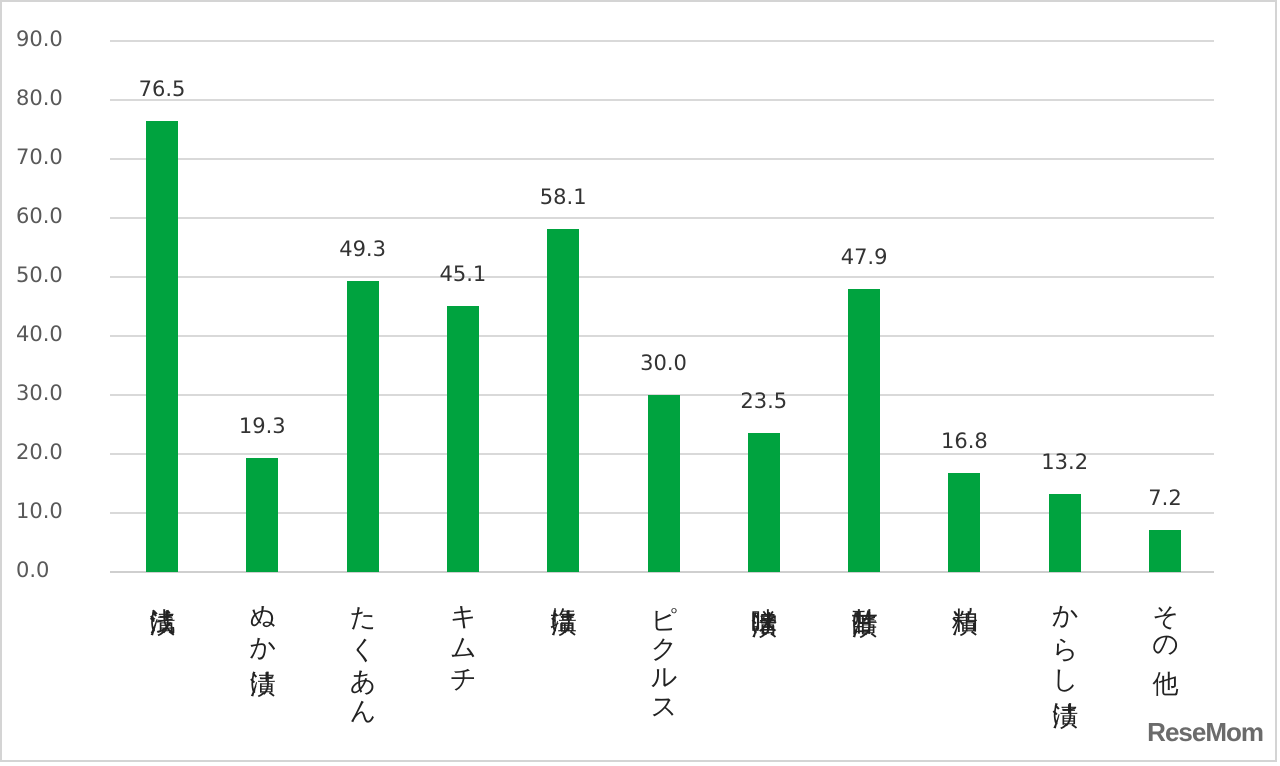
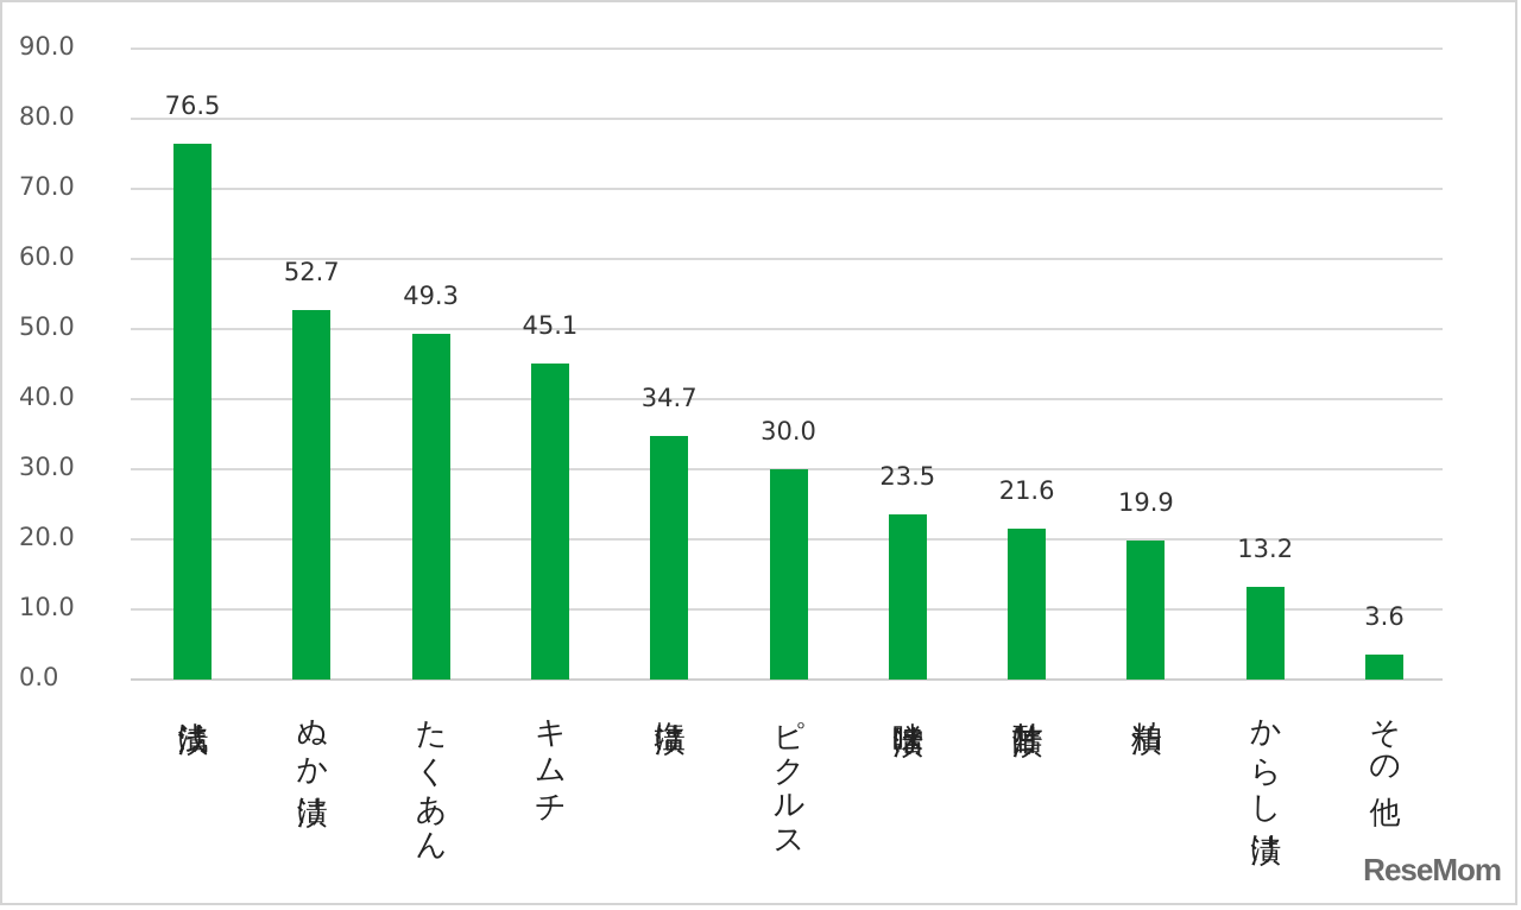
ぬか漬け: 19.3 -> 52.7
塩漬け: 58.1 -> 34.7
甘酢漬け: 47.9 -> 21.6
粕漬: 16.8 -> 19.9
その他: 7.2 -> 3.6
